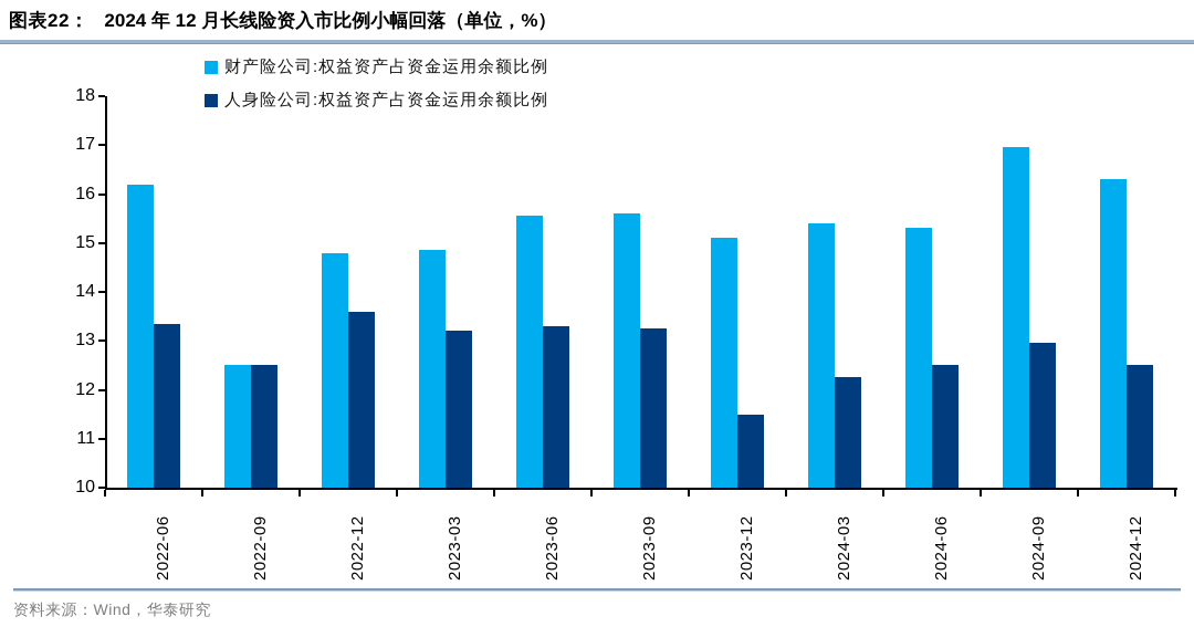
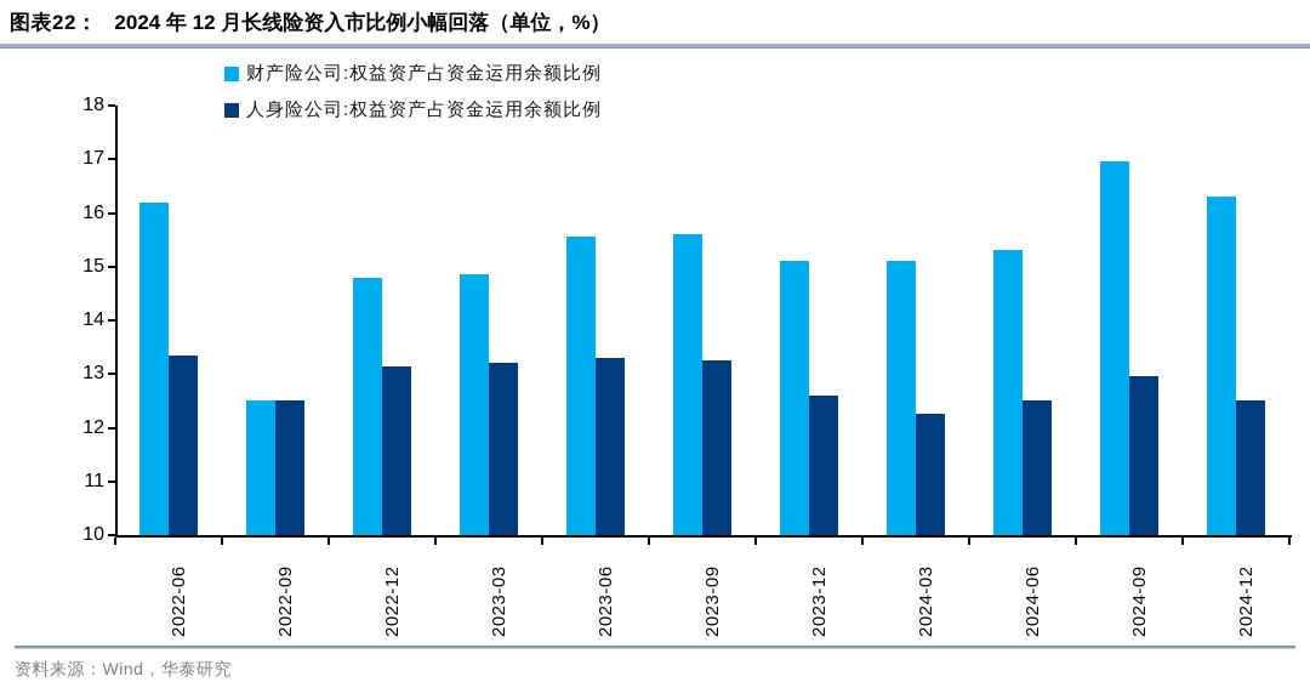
人身险公司:权益资产占资金运用余额比例/2022-12: 13.6 -> 13.2
人身险公司:权益资产占资金运用余额比例/2023-12: 11.5 -> 12.6
财产险公司:权益资产占资金运用余额比例/2024-03: 15.4 -> 15.1
